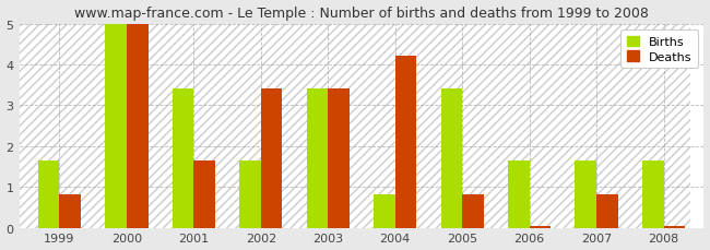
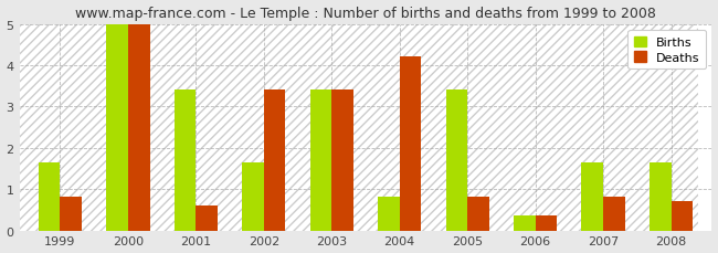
Deaths/2001: 1.65 -> 0.60
Births/2006: 1.65 -> 0.35
Deaths/2006: 0.05 -> 0.35
Deaths/2008: 0.05 -> 0.70
